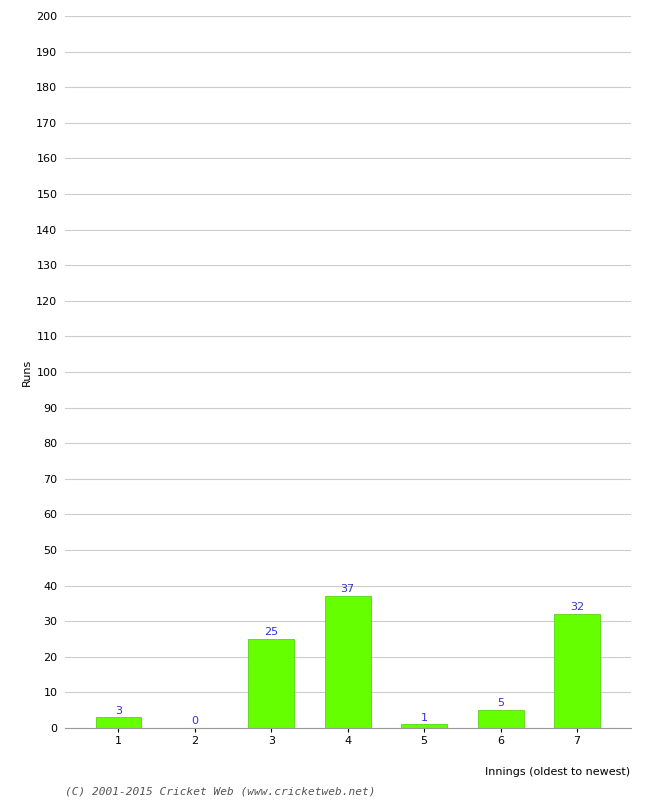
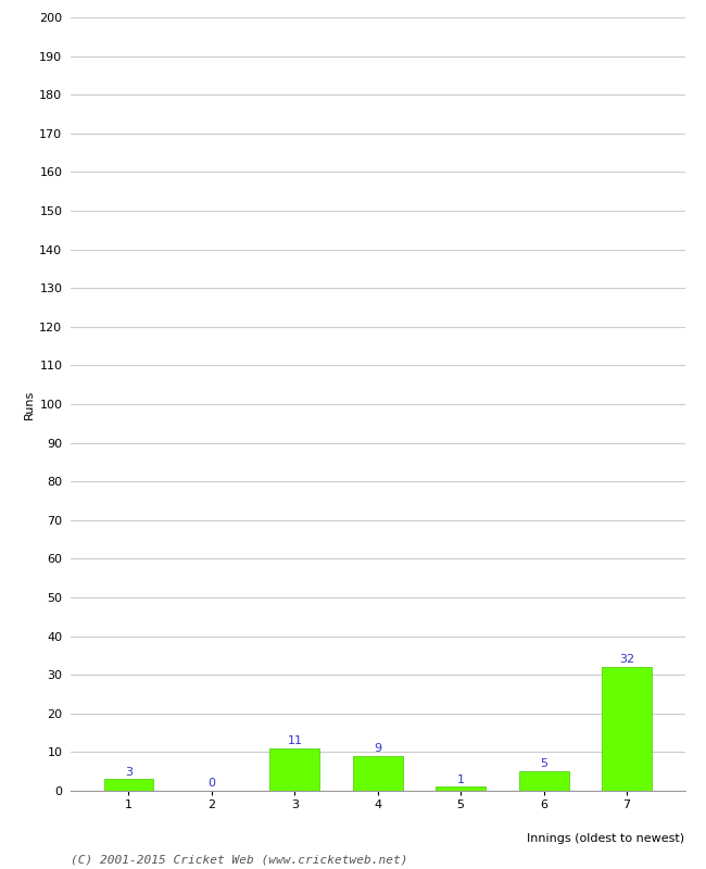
3: 25 -> 11
4: 37 -> 9
